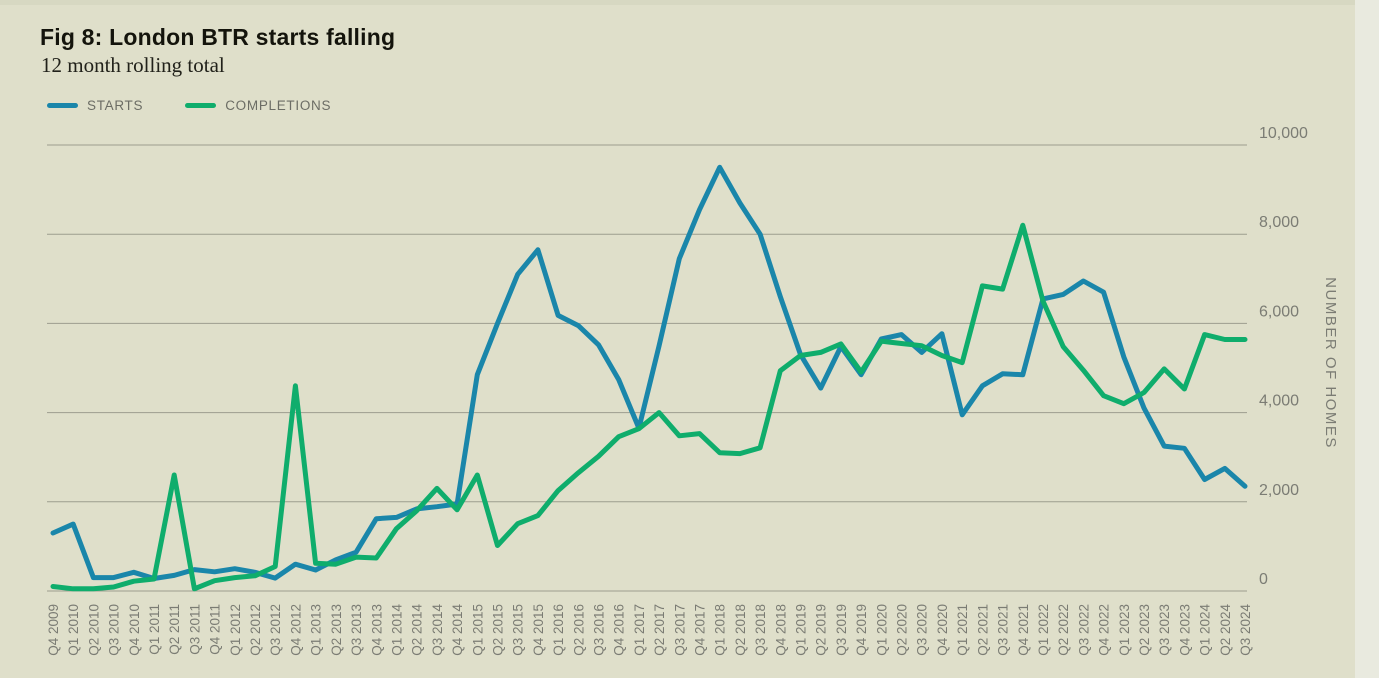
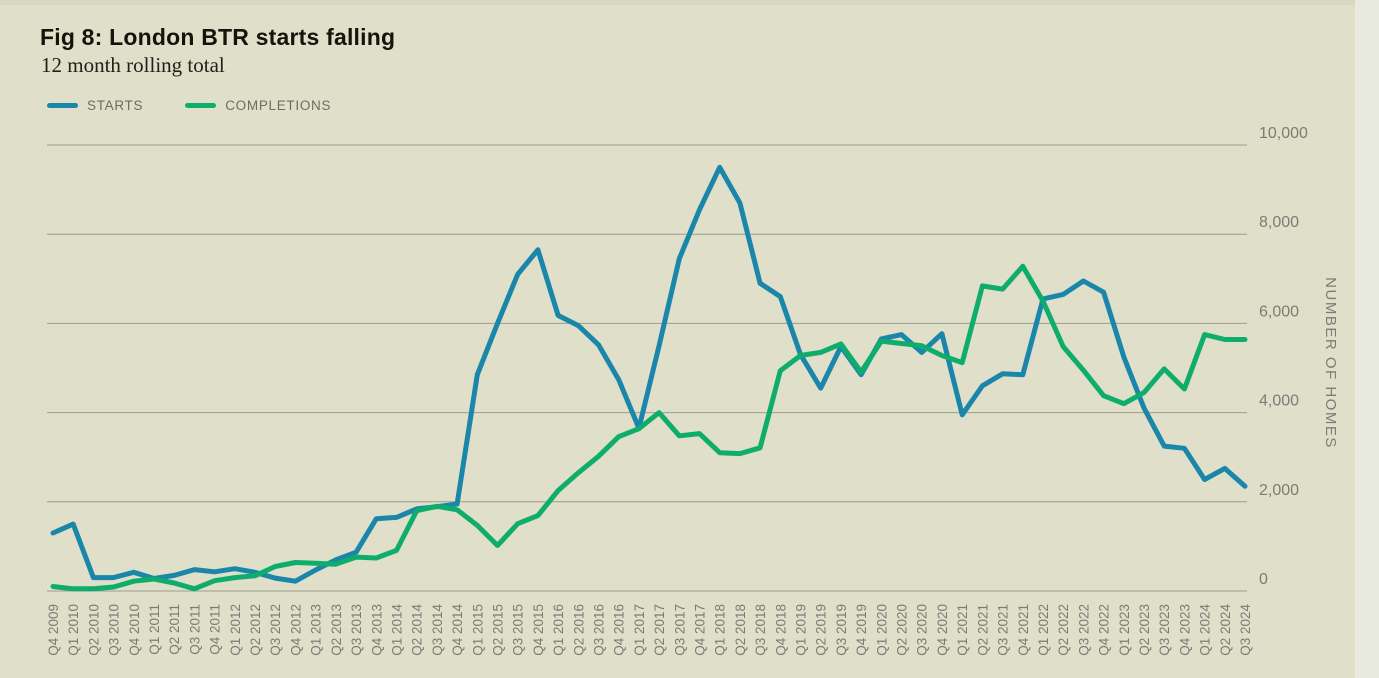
COMPLETIONS/Q2 2011: 2600 -> 200
STARTS/Q4 2012: 600 -> 200
COMPLETIONS/Q4 2012: 4600 -> 600
COMPLETIONS/Q1 2014: 1400 -> 900
COMPLETIONS/Q3 2014: 2300 -> 1900
COMPLETIONS/Q1 2015: 2600 -> 1500
STARTS/Q3 2018: 8000 -> 6900
COMPLETIONS/Q4 2021: 8200 -> 7300
